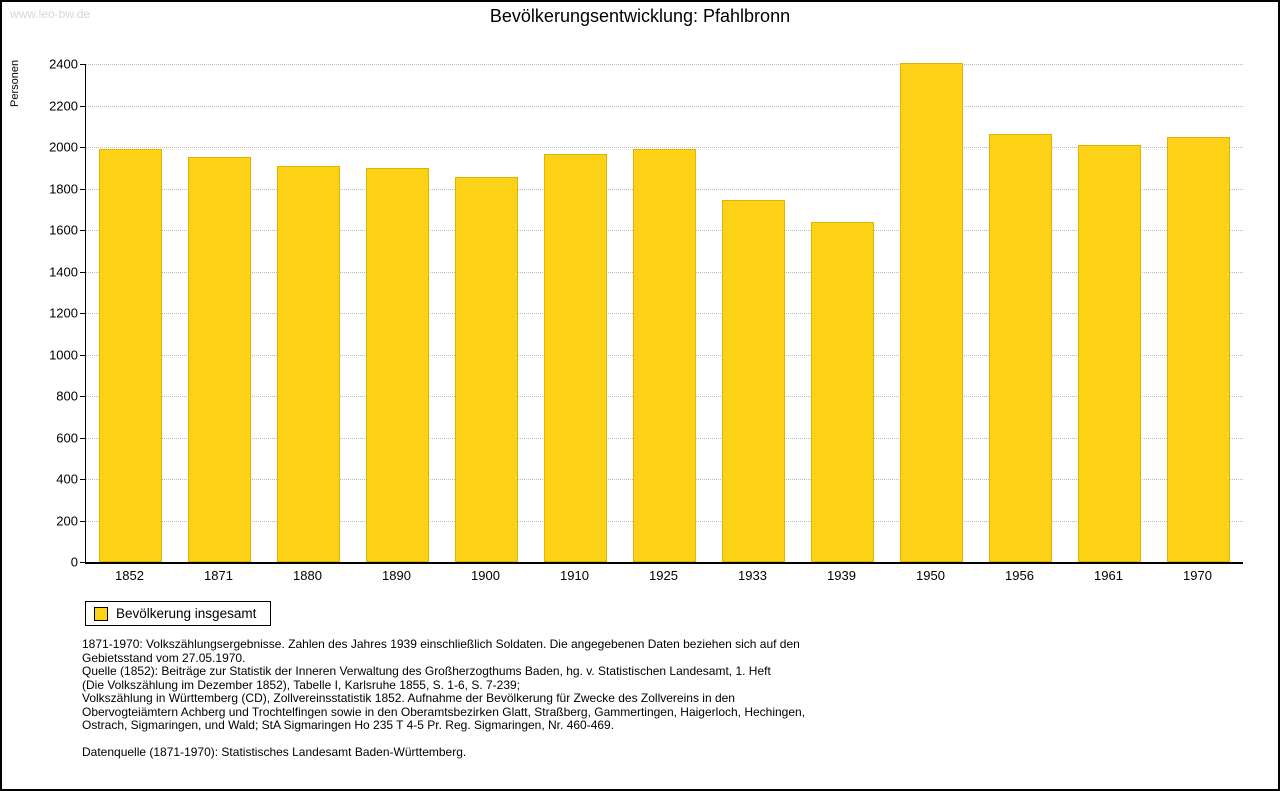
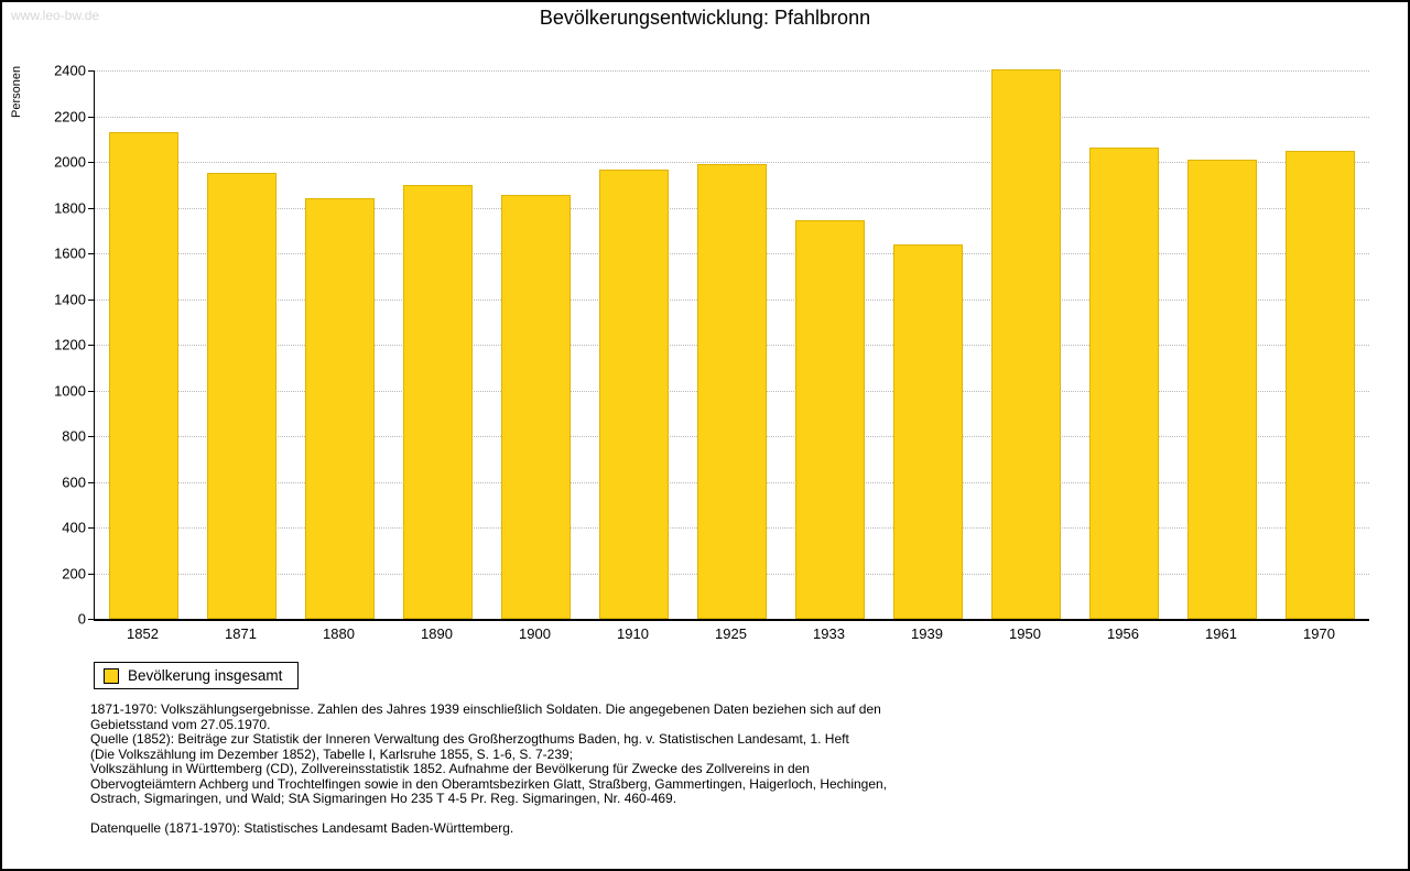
1852: 1990 -> 2130
1880: 1910 -> 1840
